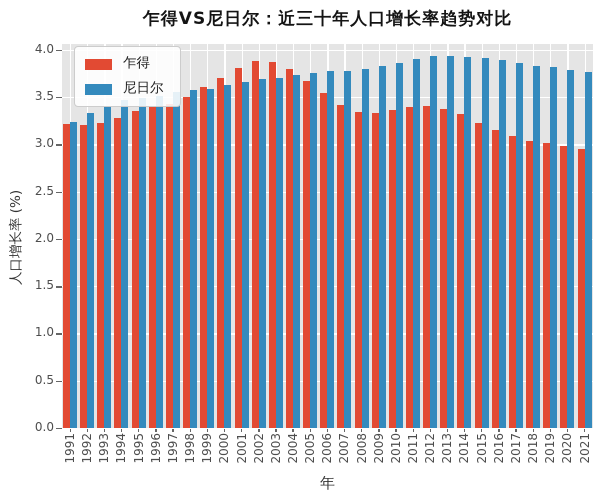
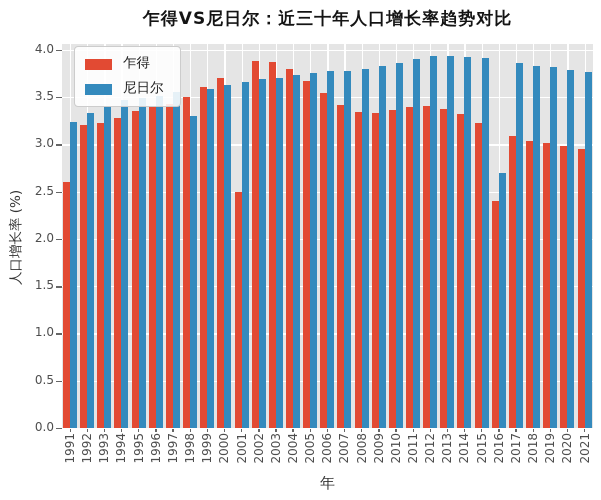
乍得/1991: 3.2 -> 2.6
尼日尔/1998: 3.6 -> 3.3
乍得/2001: 3.8 -> 2.5
乍得/2016: 3.1 -> 2.4
尼日尔/2016: 3.9 -> 2.7
